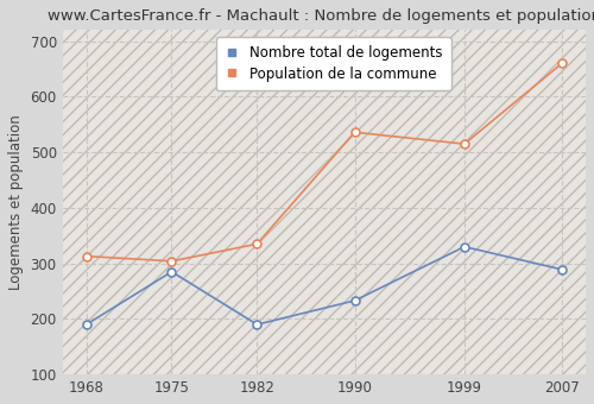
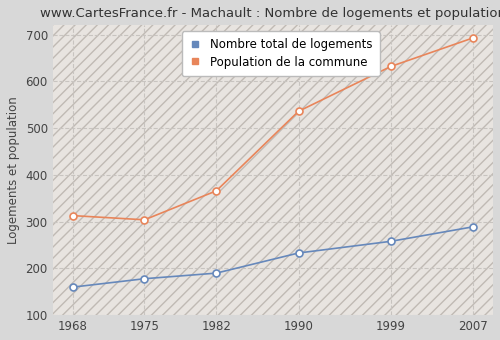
Nombre total de logements/1968: 190 -> 160
Nombre total de logements/1975: 285 -> 178
Population de la commune/1982: 335 -> 366
Nombre total de logements/1999: 330 -> 258
Population de la commune/1999: 515 -> 632
Population de la commune/2007: 660 -> 693
